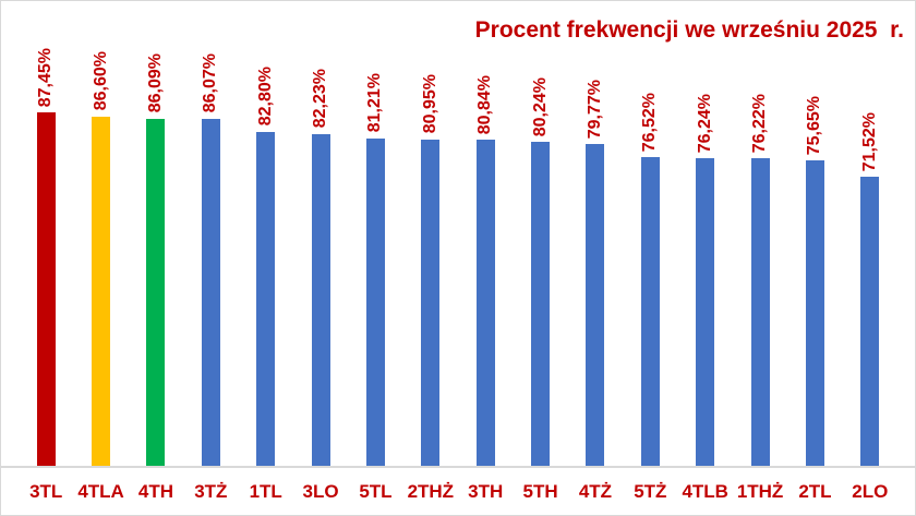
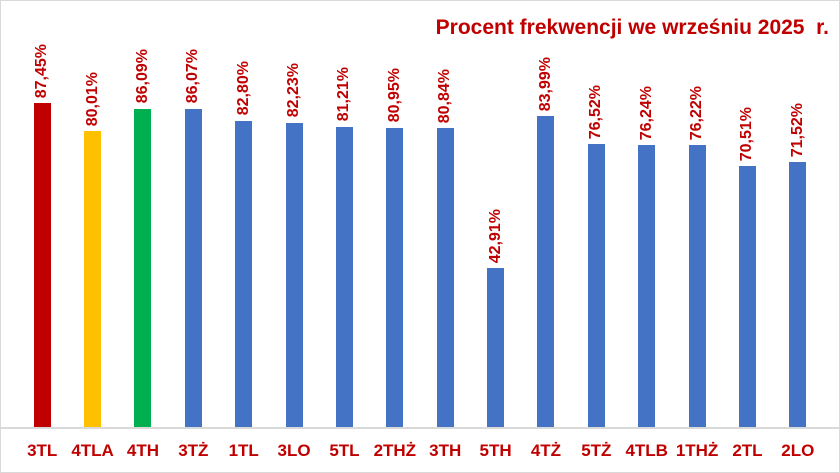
4TLA: 86,60% -> 80,01%
5TH: 80,24% -> 42,91%
4TŻ: 79,77% -> 83,99%
2TL: 75,65% -> 70,51%
